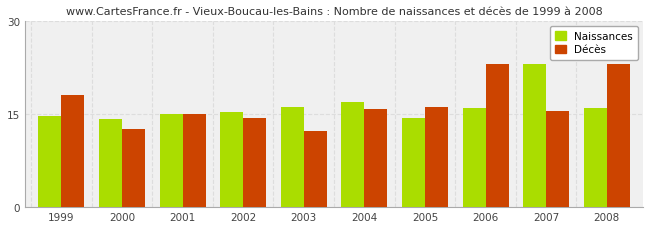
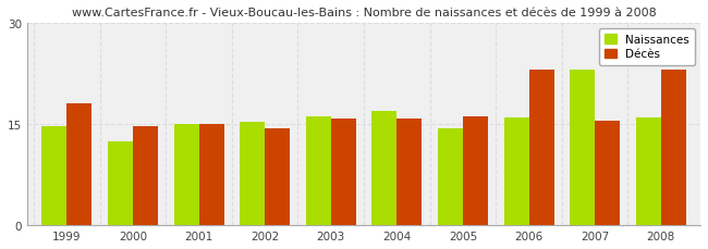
Naissances/2000: 14.2 -> 12.5
Décès/2000: 12.6 -> 14.7
Décès/2003: 12.2 -> 15.8
